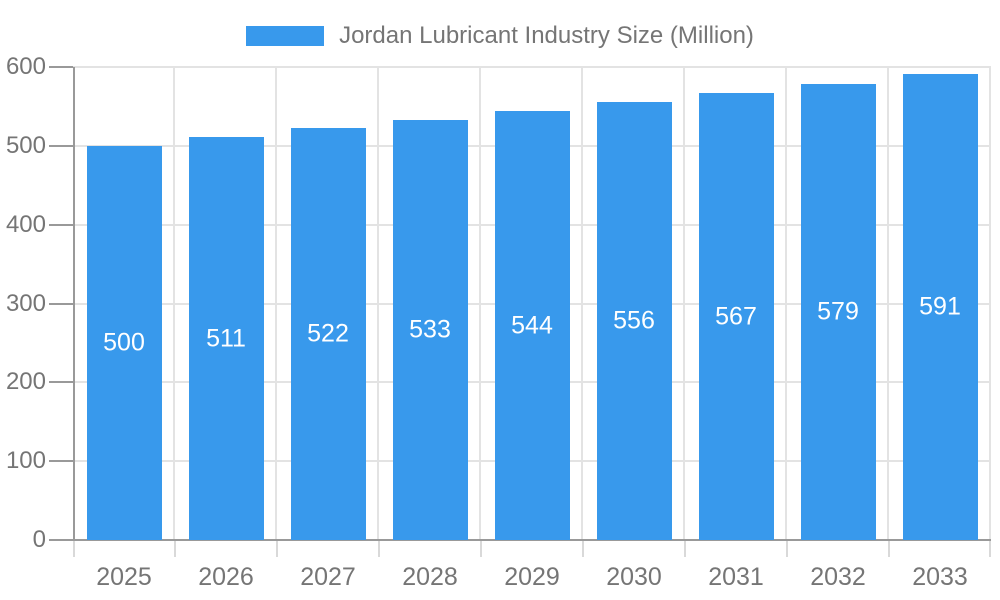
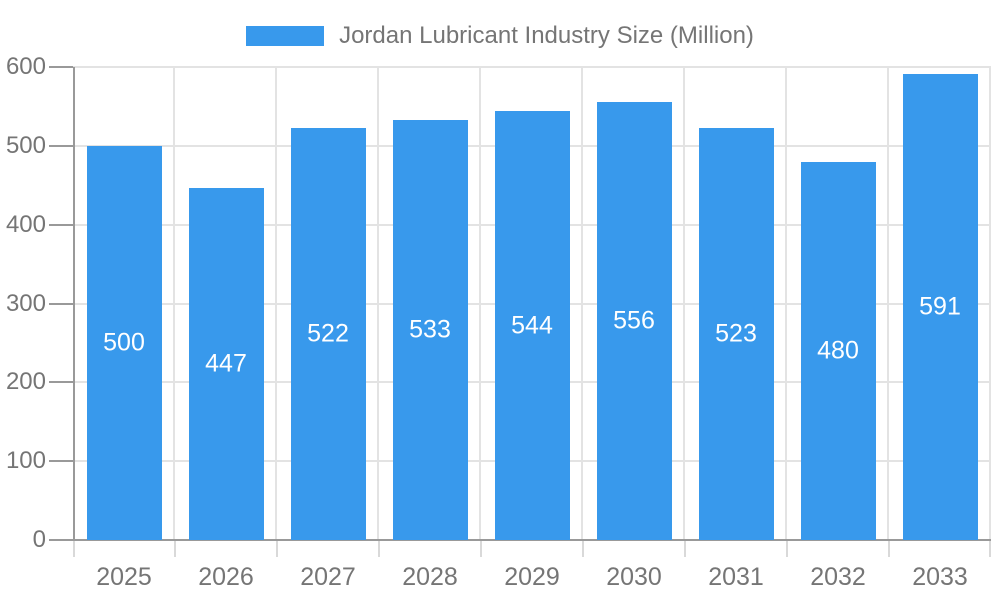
2026: 511 -> 447
2031: 567 -> 523
2032: 579 -> 480
